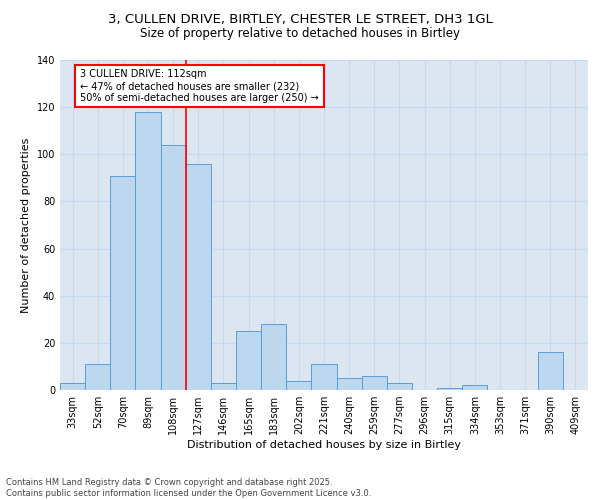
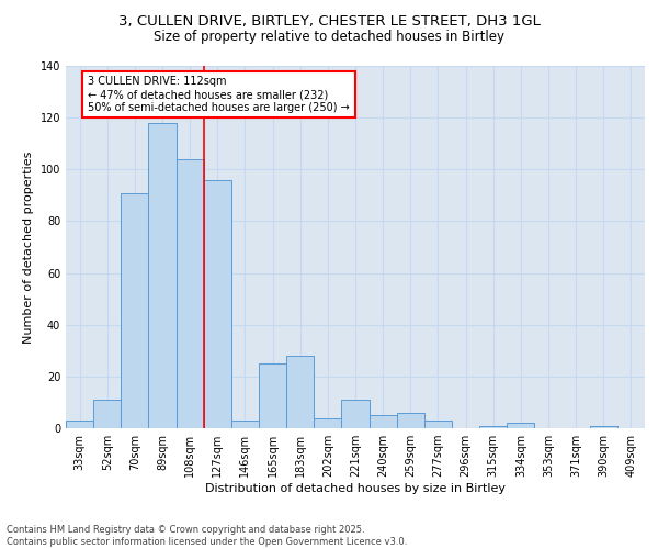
390sqm: 16 -> 1
